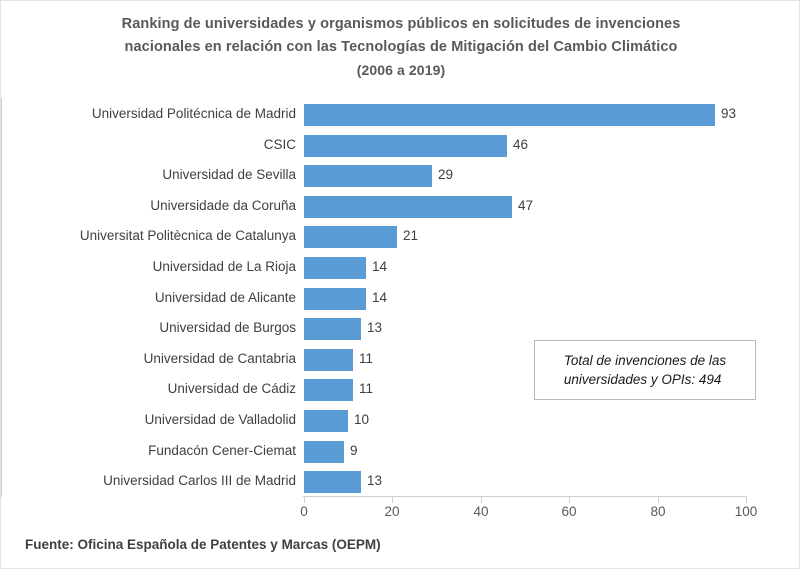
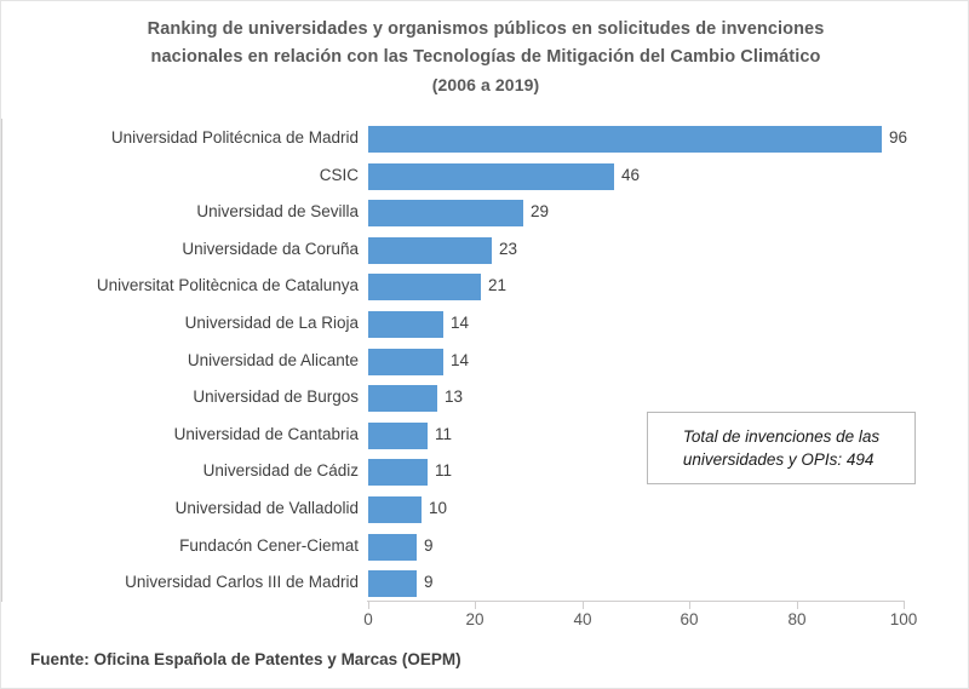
Universidad Politécnica de Madrid: 93 -> 96
Universidade da Coruña: 47 -> 23
Universidad Carlos III de Madrid: 13 -> 9
